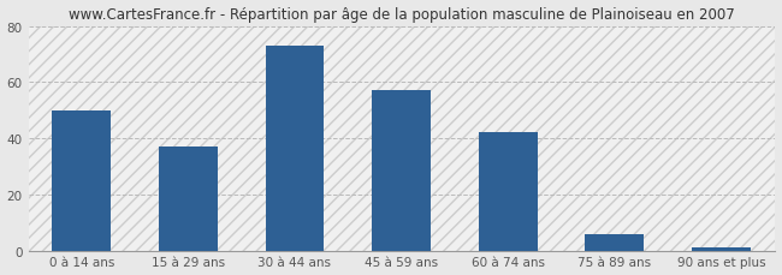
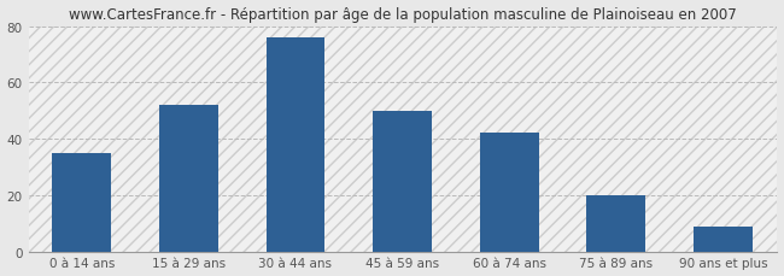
0 à 14 ans: 50 -> 35
15 à 29 ans: 37 -> 52
30 à 44 ans: 73 -> 76
45 à 59 ans: 57 -> 50
75 à 89 ans: 6 -> 20
90 ans et plus: 1 -> 9
